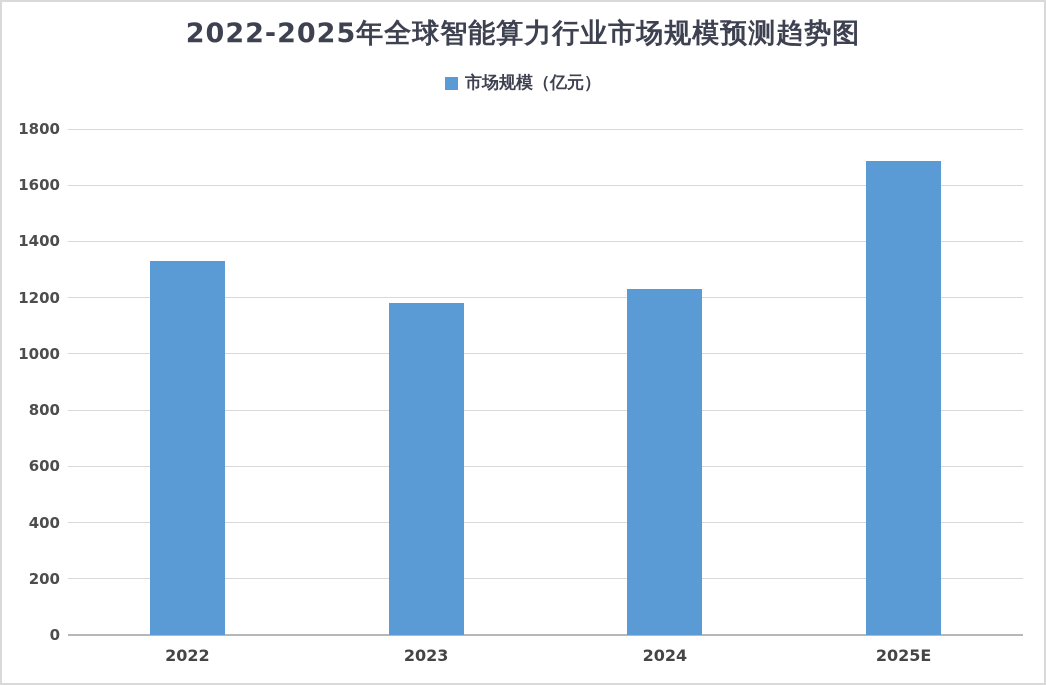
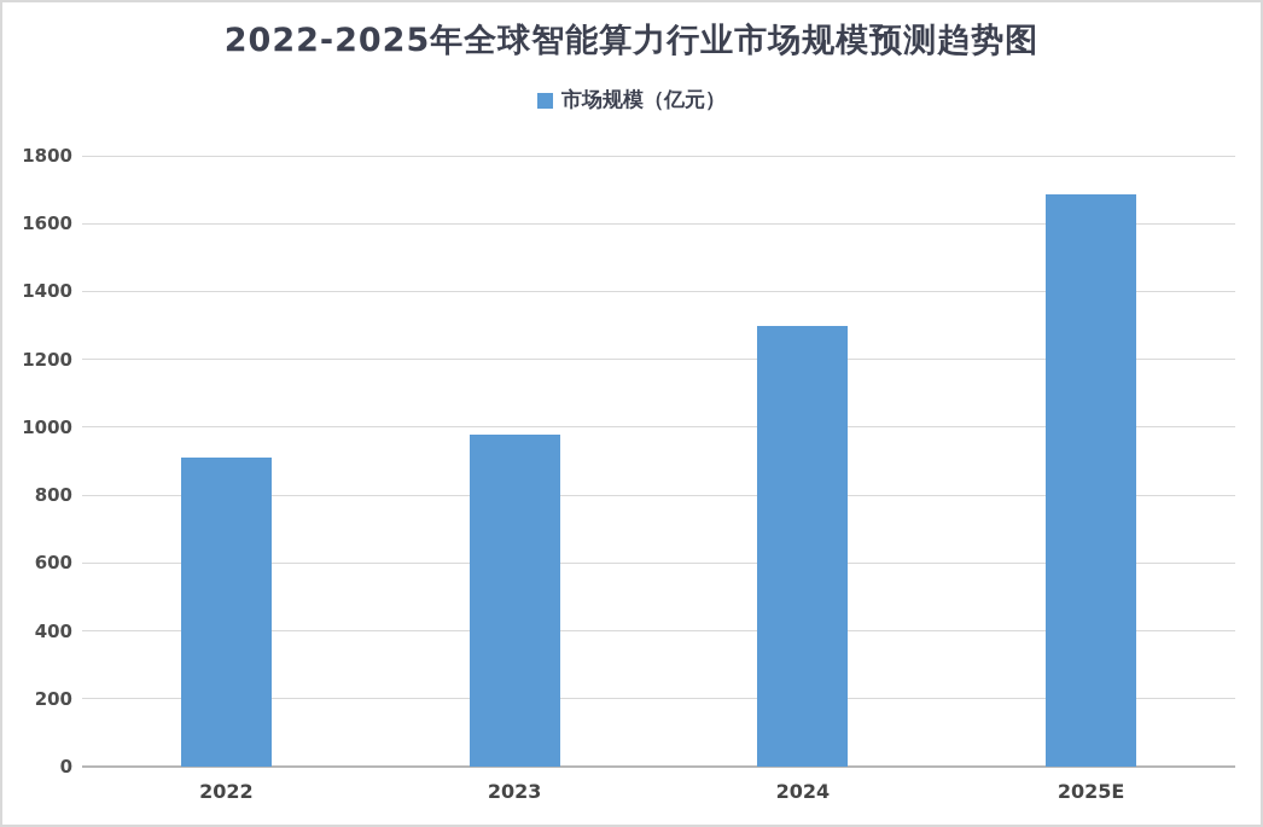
2022: 1330 -> 910
2023: 1180 -> 980
2024: 1230 -> 1300
